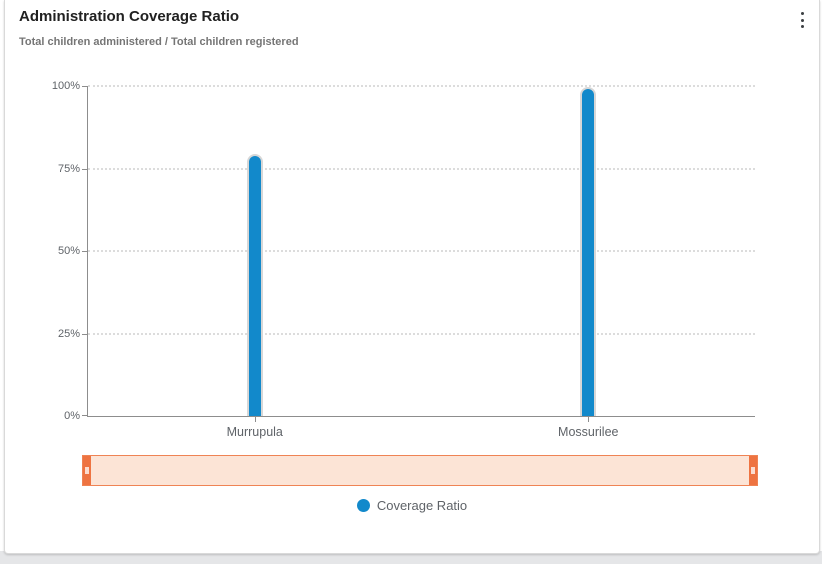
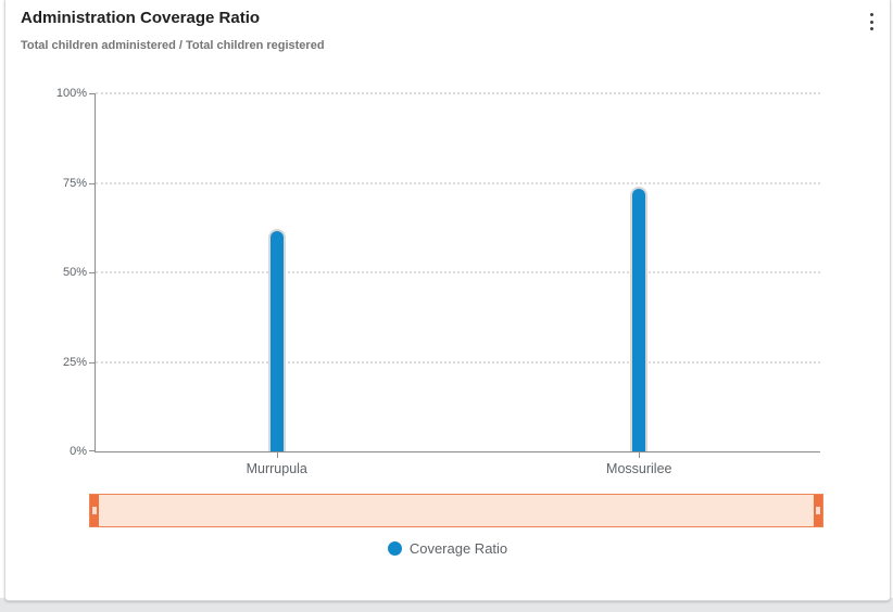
Murrupula: 79% -> 62%
Mossurilee: 100% -> 74%
